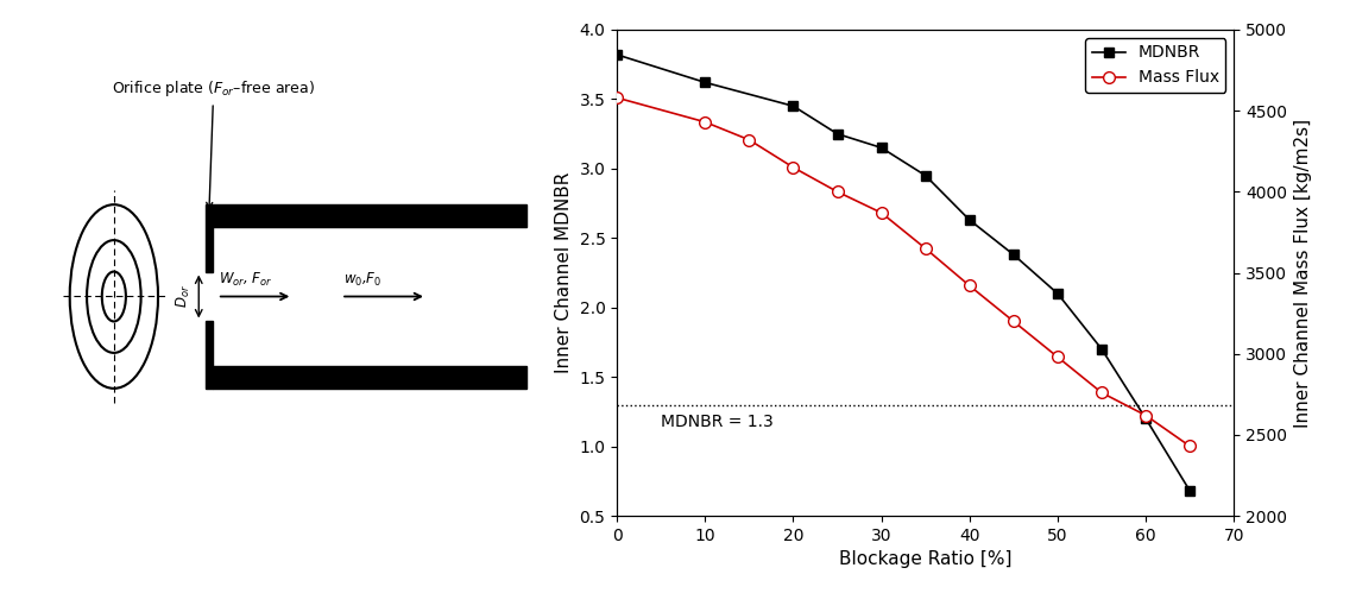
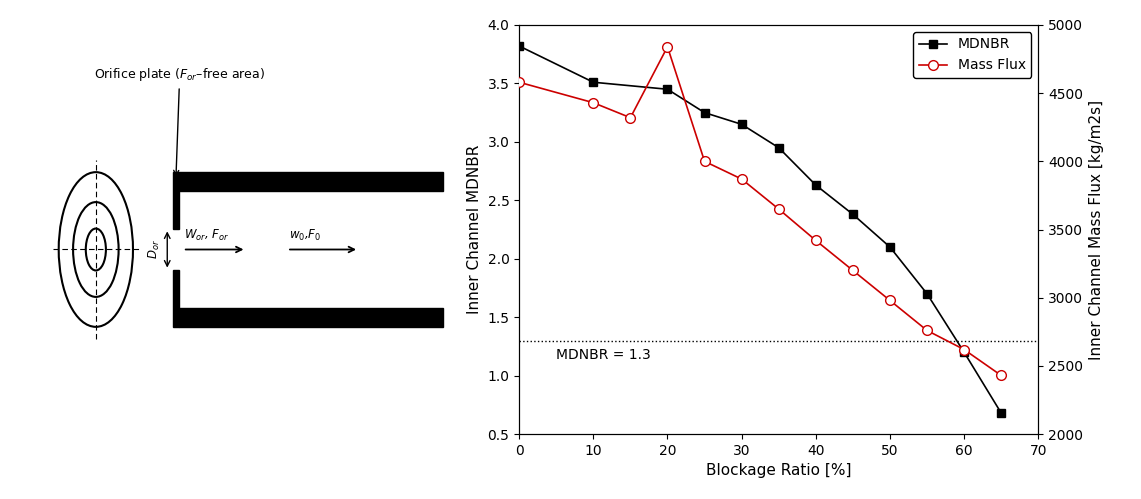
MDNBR/10: 3.62 -> 3.51
Mass Flux/20: 4150 -> 4840
